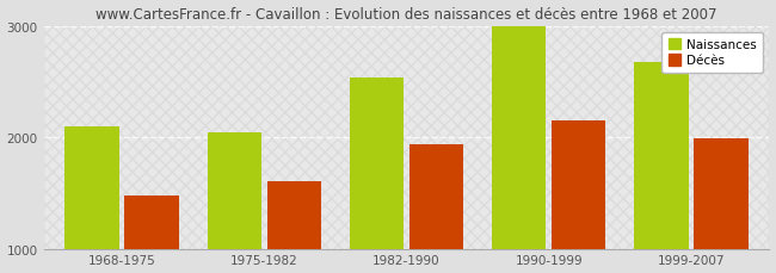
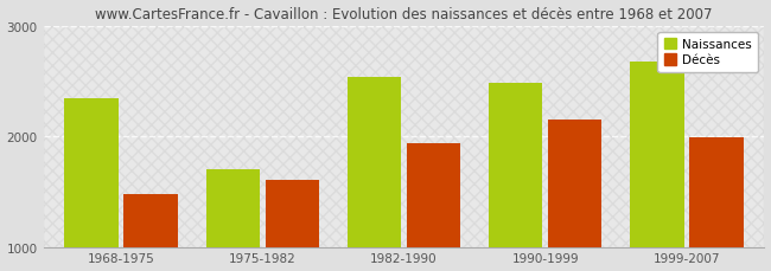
Naissances/1968-1975: 2100 -> 2340
Naissances/1975-1982: 2040 -> 1700
Naissances/1990-1999: 3000 -> 2480
